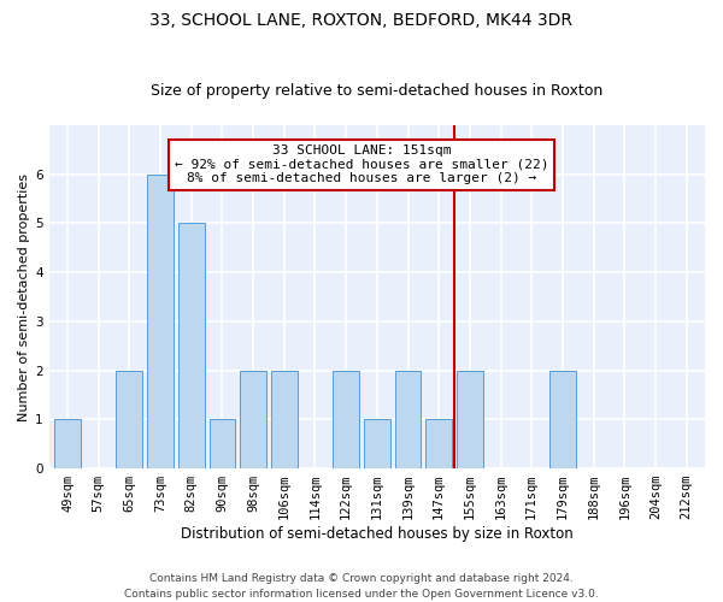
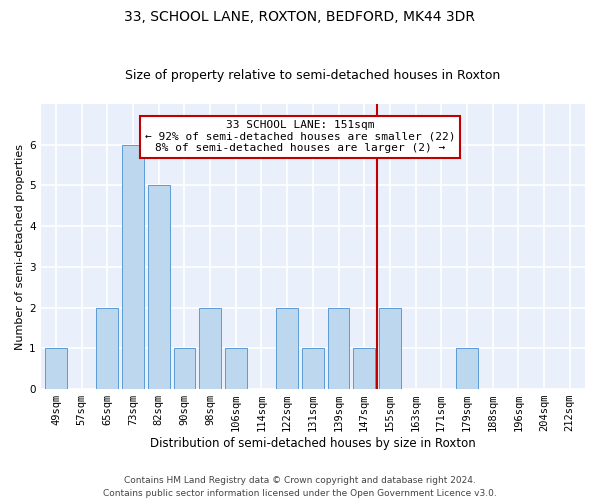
106sqm: 2 -> 1
179sqm: 2 -> 1
